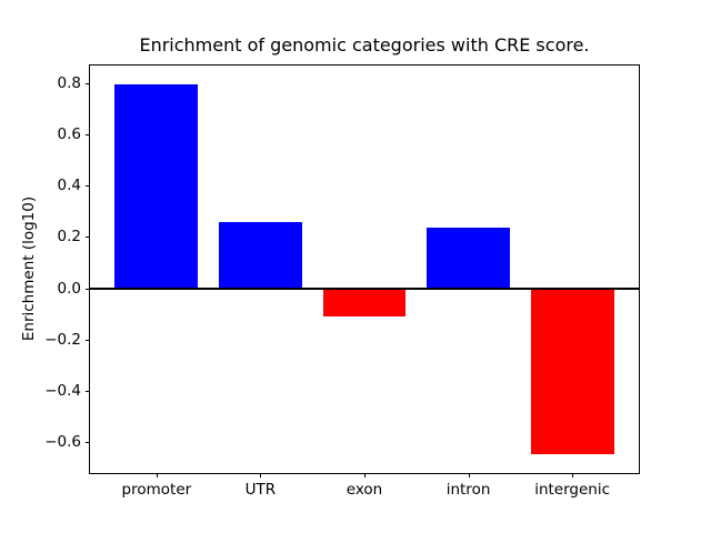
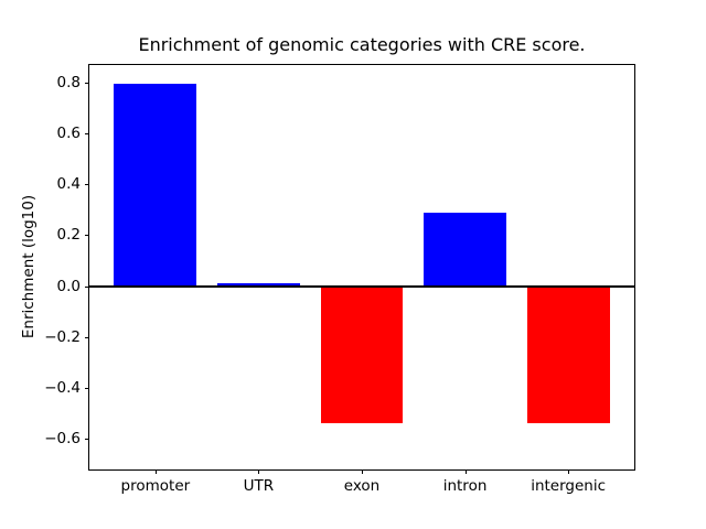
UTR: 0.26 -> 0.01
exon: -0.11 -> -0.54
intron: 0.23 -> 0.29
intergenic: -0.65 -> -0.54
